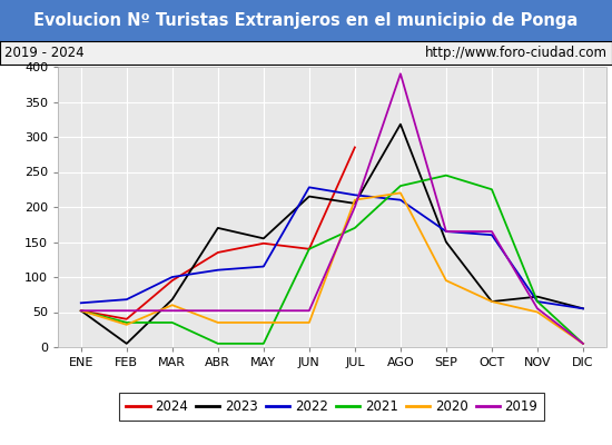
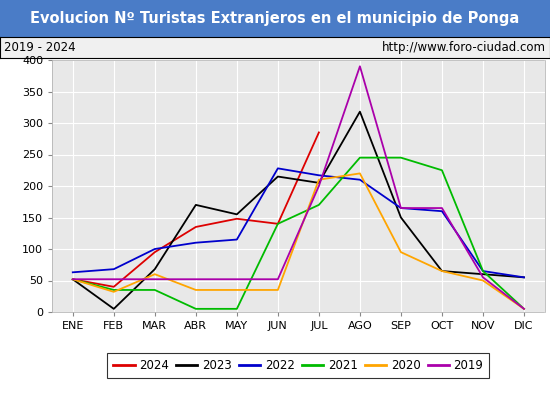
2021/AGO: 230 -> 245
2023/NOV: 72 -> 60
